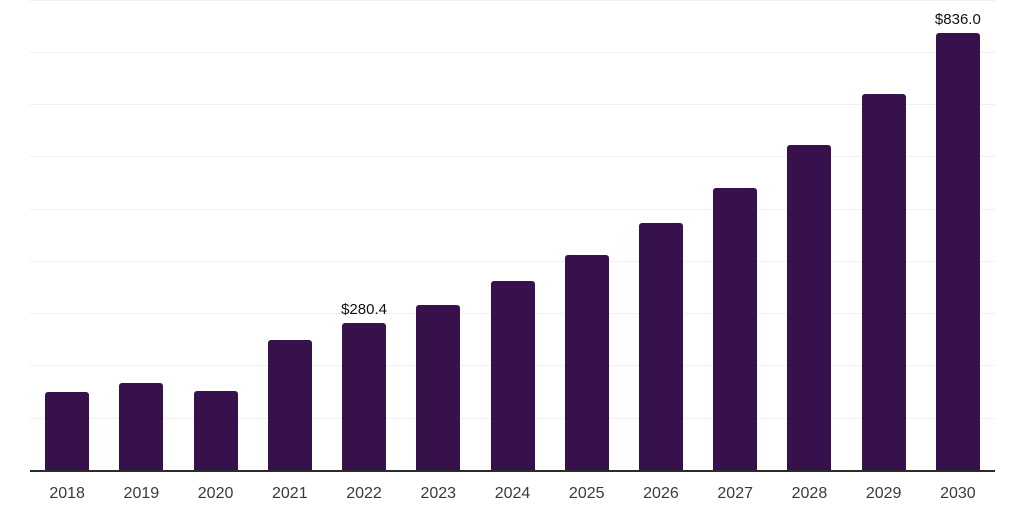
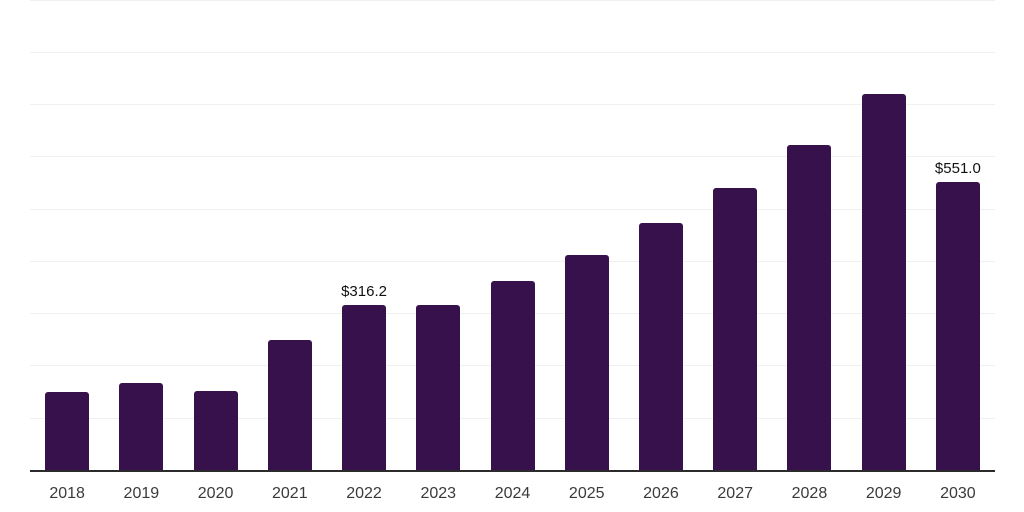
2022: $280.4 -> $316.2
2030: $836.0 -> $551.0
